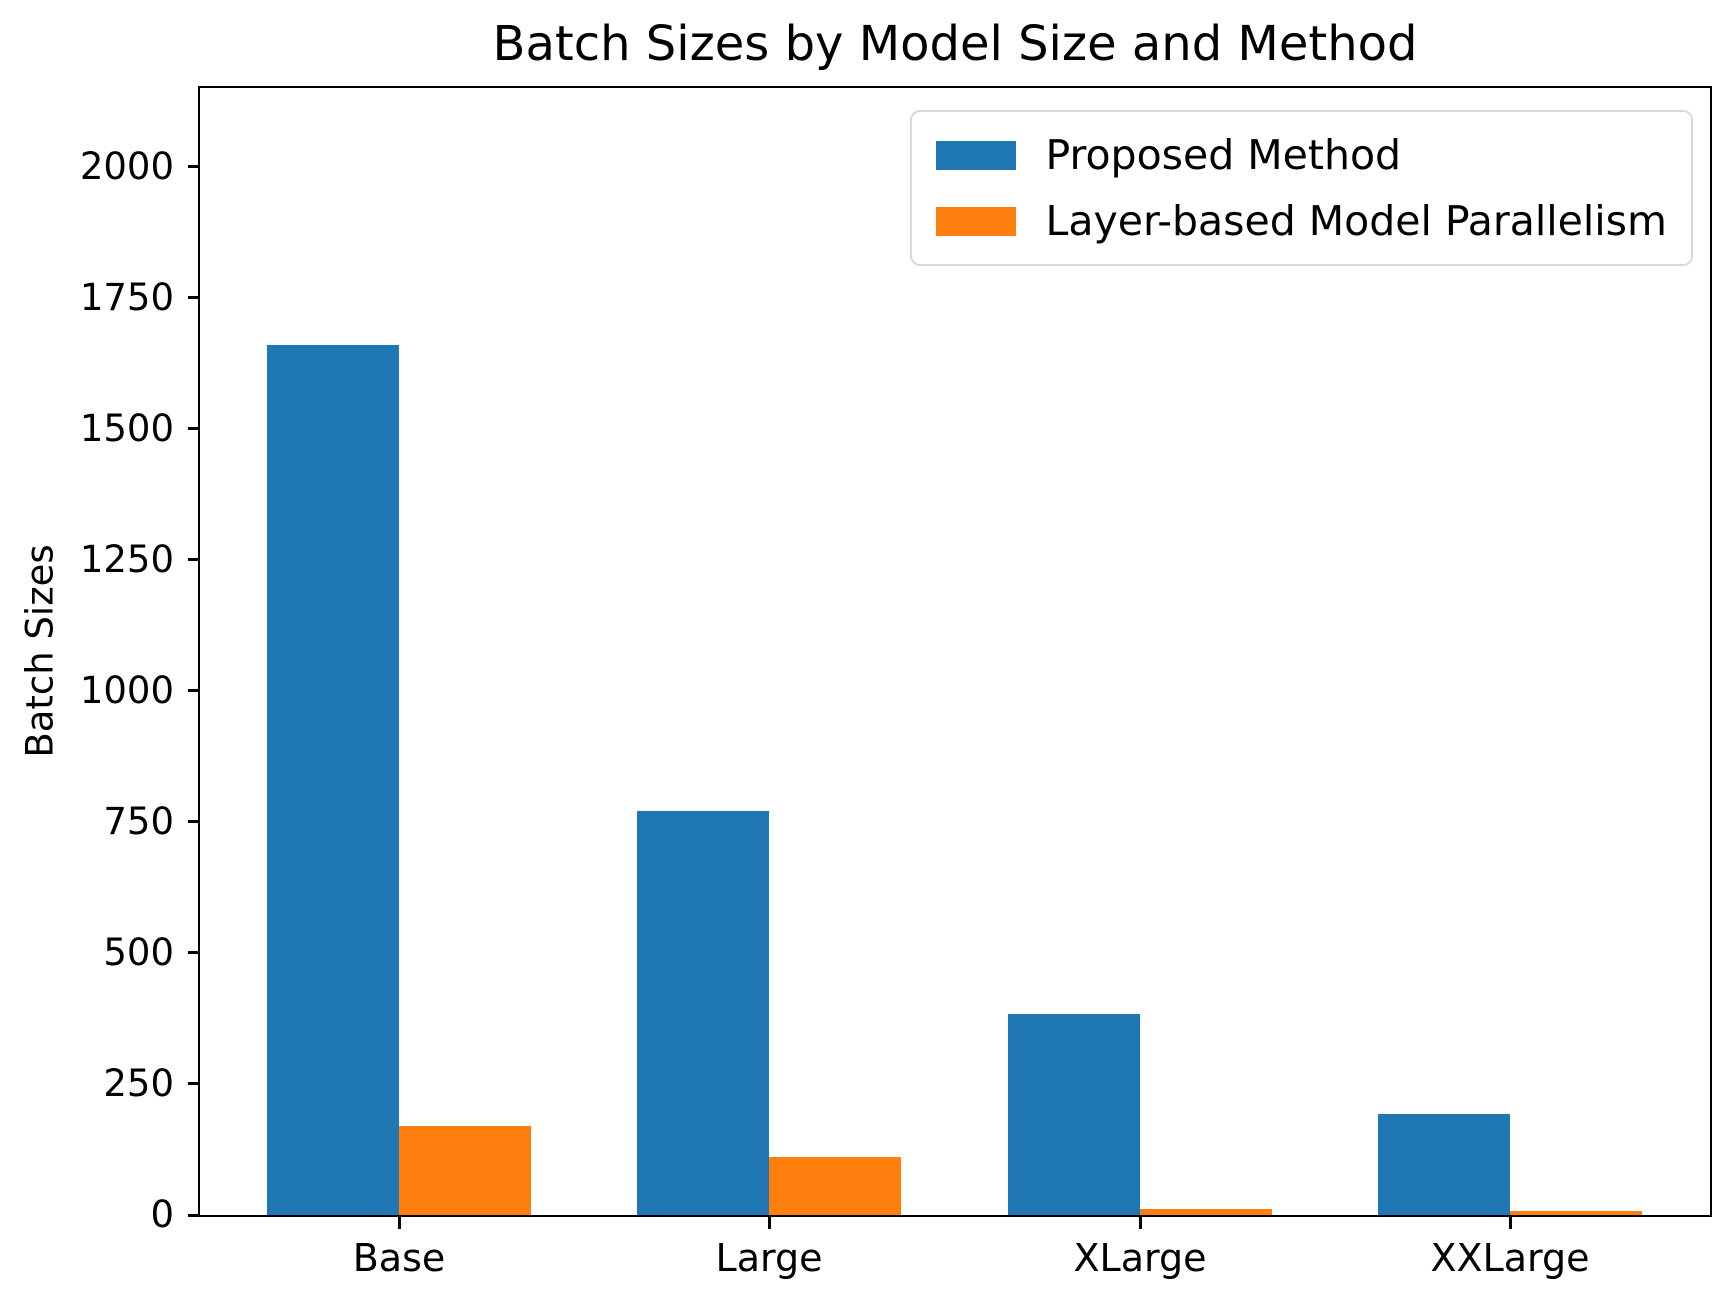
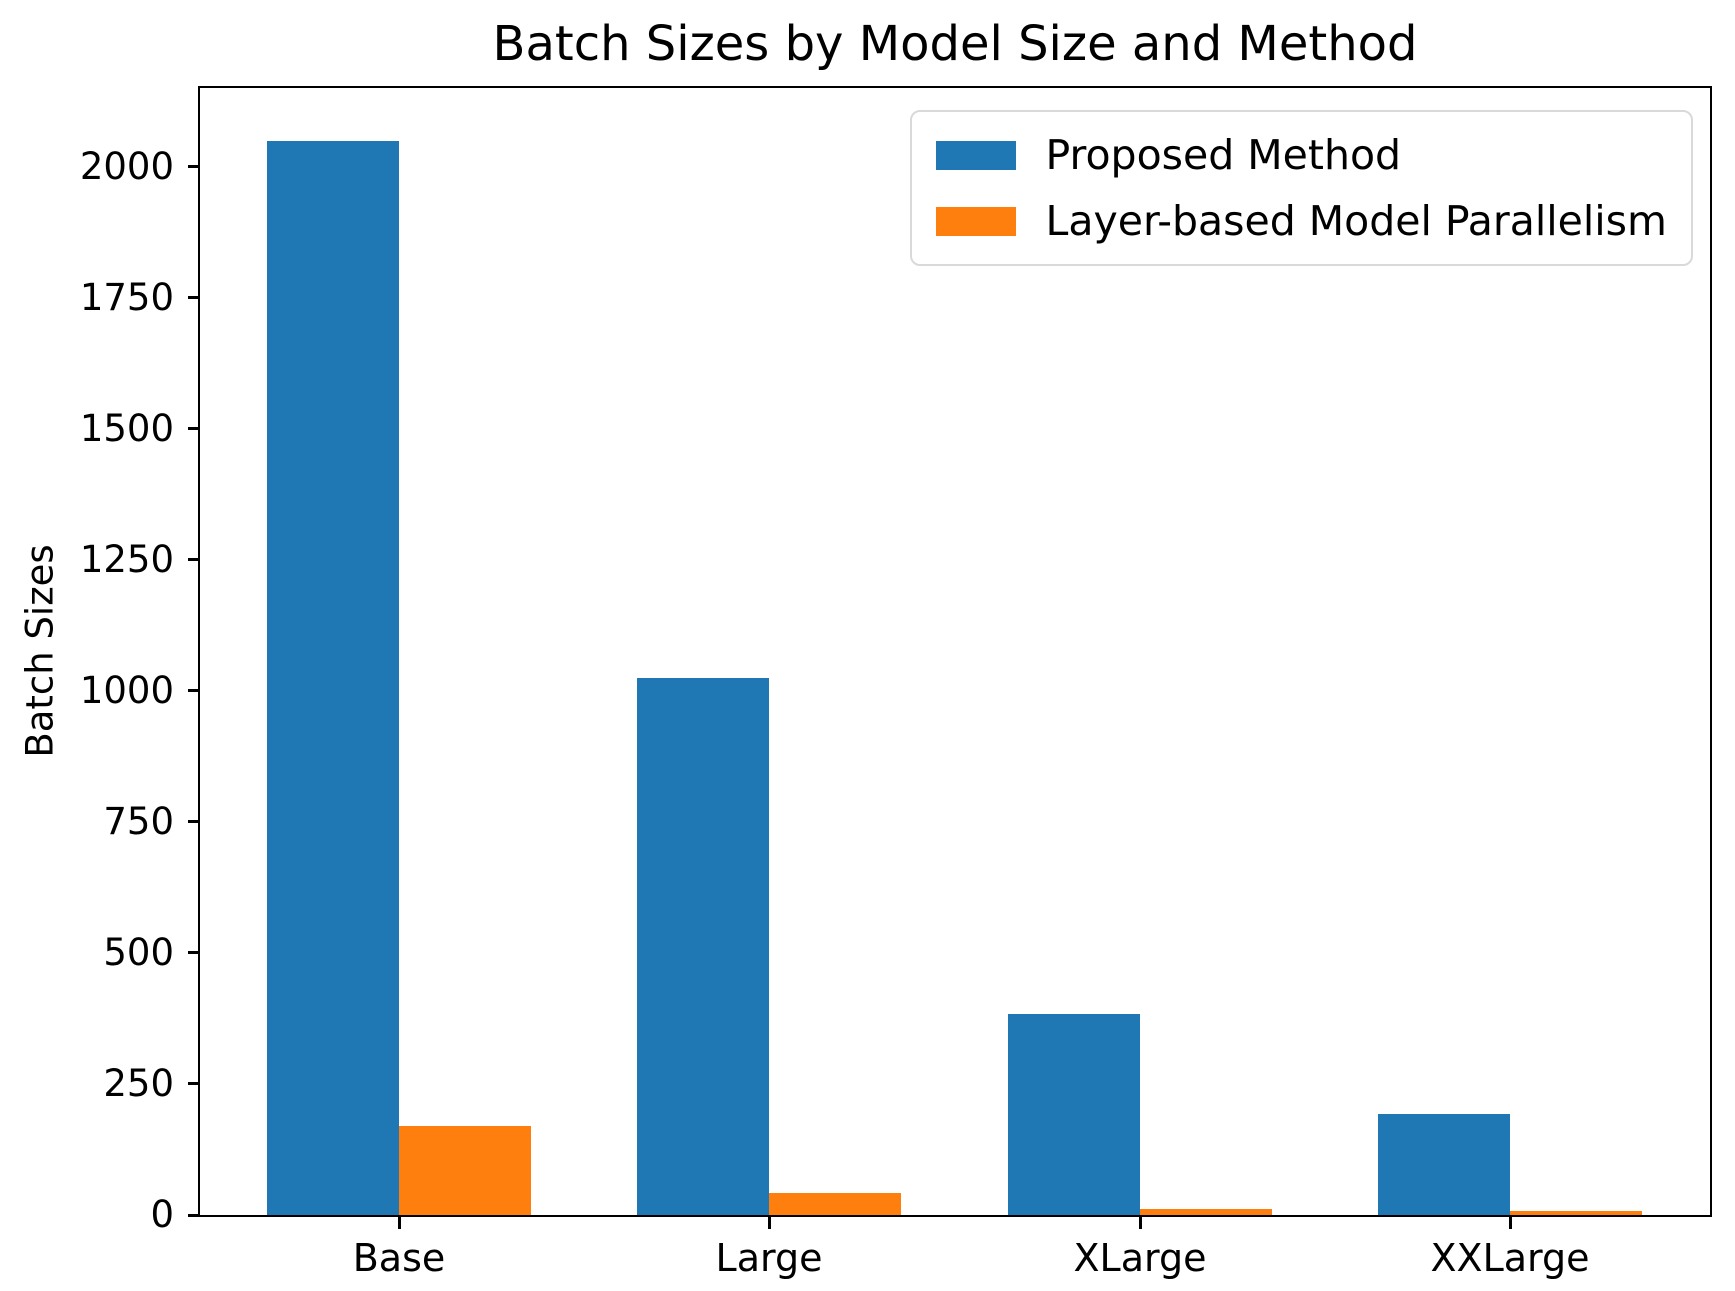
Proposed Method/Base: 1660 -> 2050
Proposed Method/Large: 770 -> 1020
Layer-based Model Parallelism/Large: 110 -> 40
